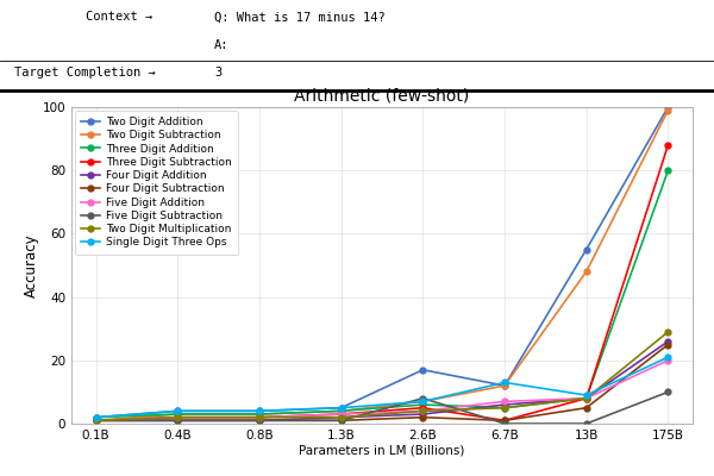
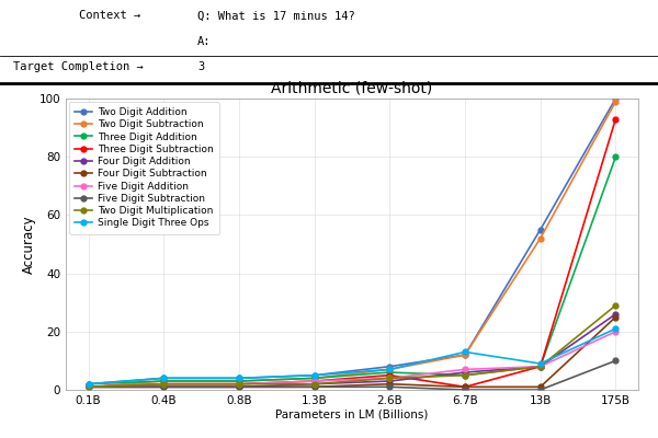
Two Digit Addition/2.6B: 17 -> 8
Five Digit Subtraction/2.6B: 8 -> 1
Two Digit Subtraction/13B: 48 -> 52
Four Digit Subtraction/13B: 5 -> 1
Three Digit Subtraction/175B: 88 -> 93
